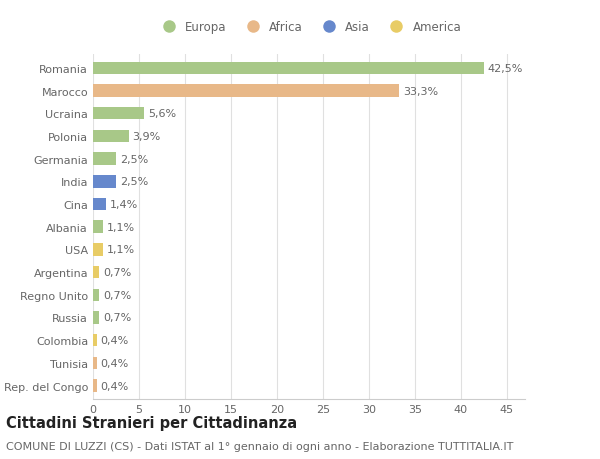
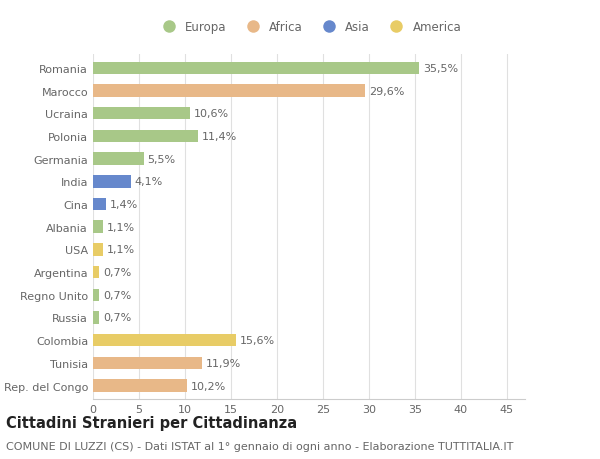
Romania: 42,5% -> 35,5%
Marocco: 33,3% -> 29,6%
Ucraina: 5,6% -> 10,6%
Polonia: 3,9% -> 11,4%
Germania: 2,5% -> 5,5%
India: 2,5% -> 4,1%
Colombia: 0,4% -> 15,6%
Tunisia: 0,4% -> 11,9%
Rep. del Congo: 0,4% -> 10,2%
